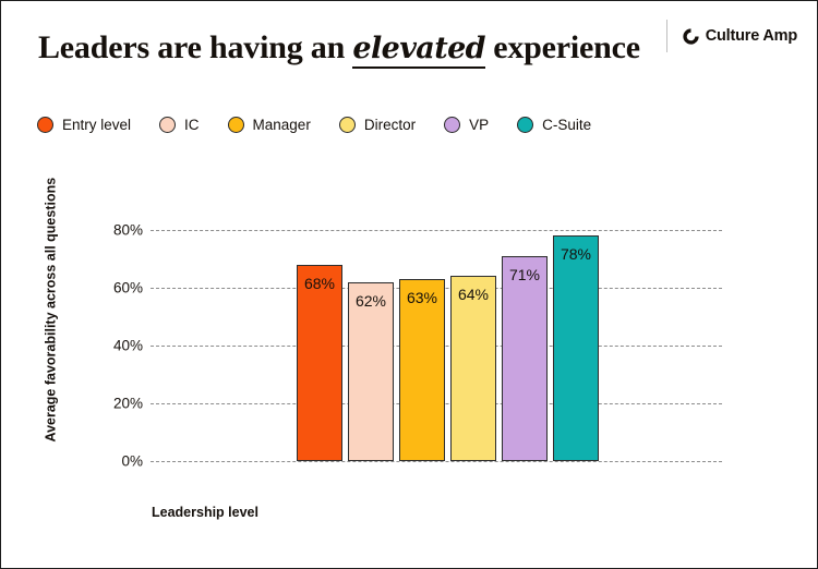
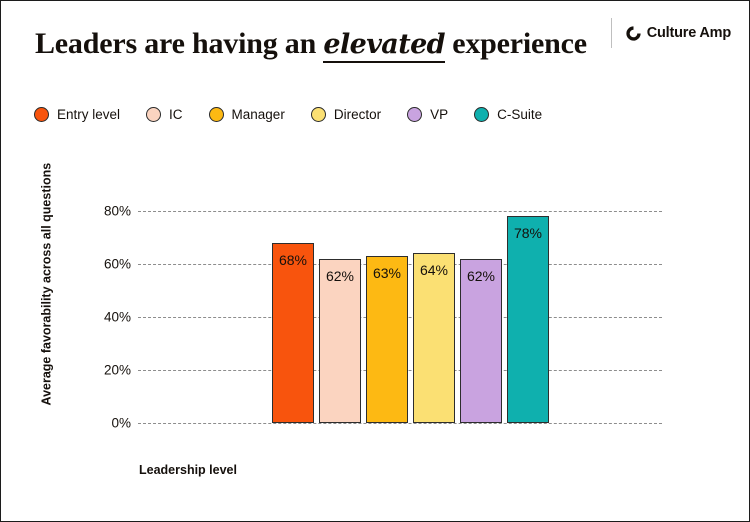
VP: 71% -> 62%
